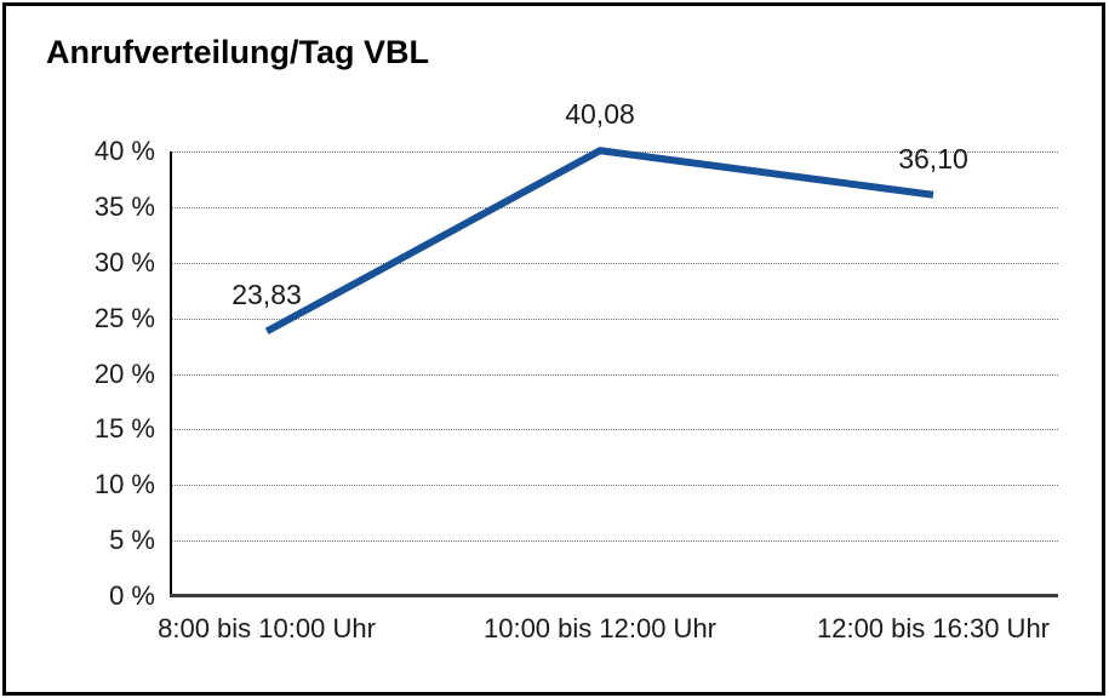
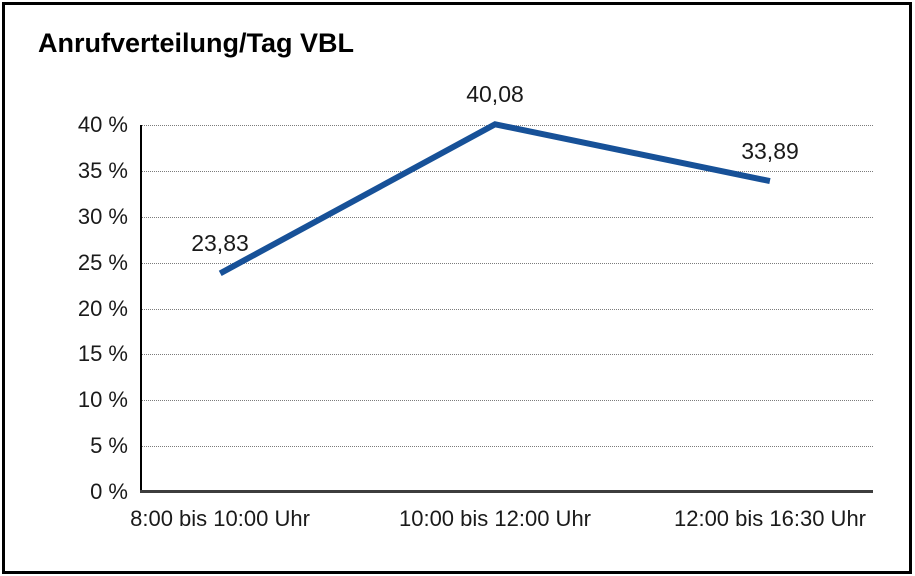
12:00 bis 16:30 Uhr: 36,10 -> 33,89
